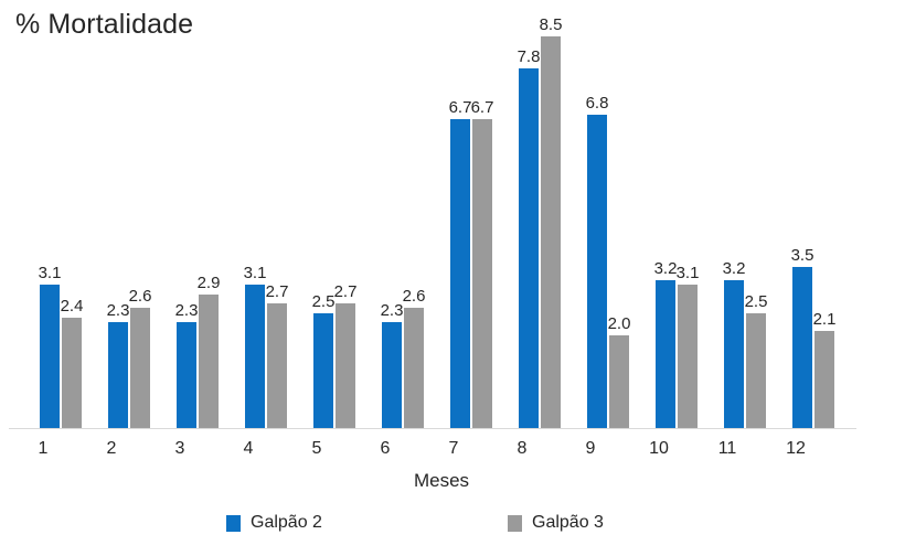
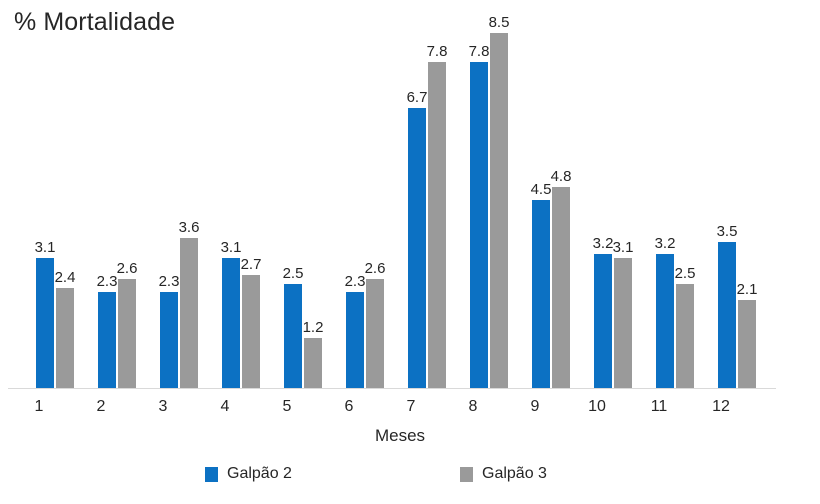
Galpão 3/3: 2.9 -> 3.6
Galpão 3/5: 2.7 -> 1.2
Galpão 3/7: 6.7 -> 7.8
Galpão 2/9: 6.8 -> 4.5
Galpão 3/9: 2.0 -> 4.8
